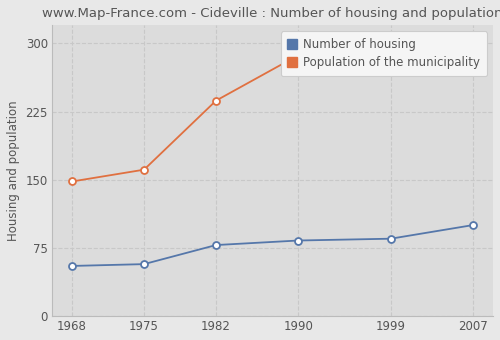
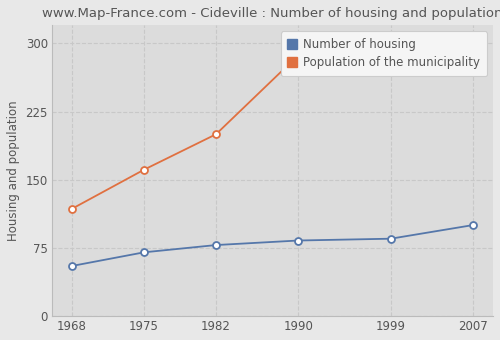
Population of the municipality/1968: 148 -> 118
Number of housing/1975: 57 -> 70
Population of the municipality/1982: 237 -> 200
